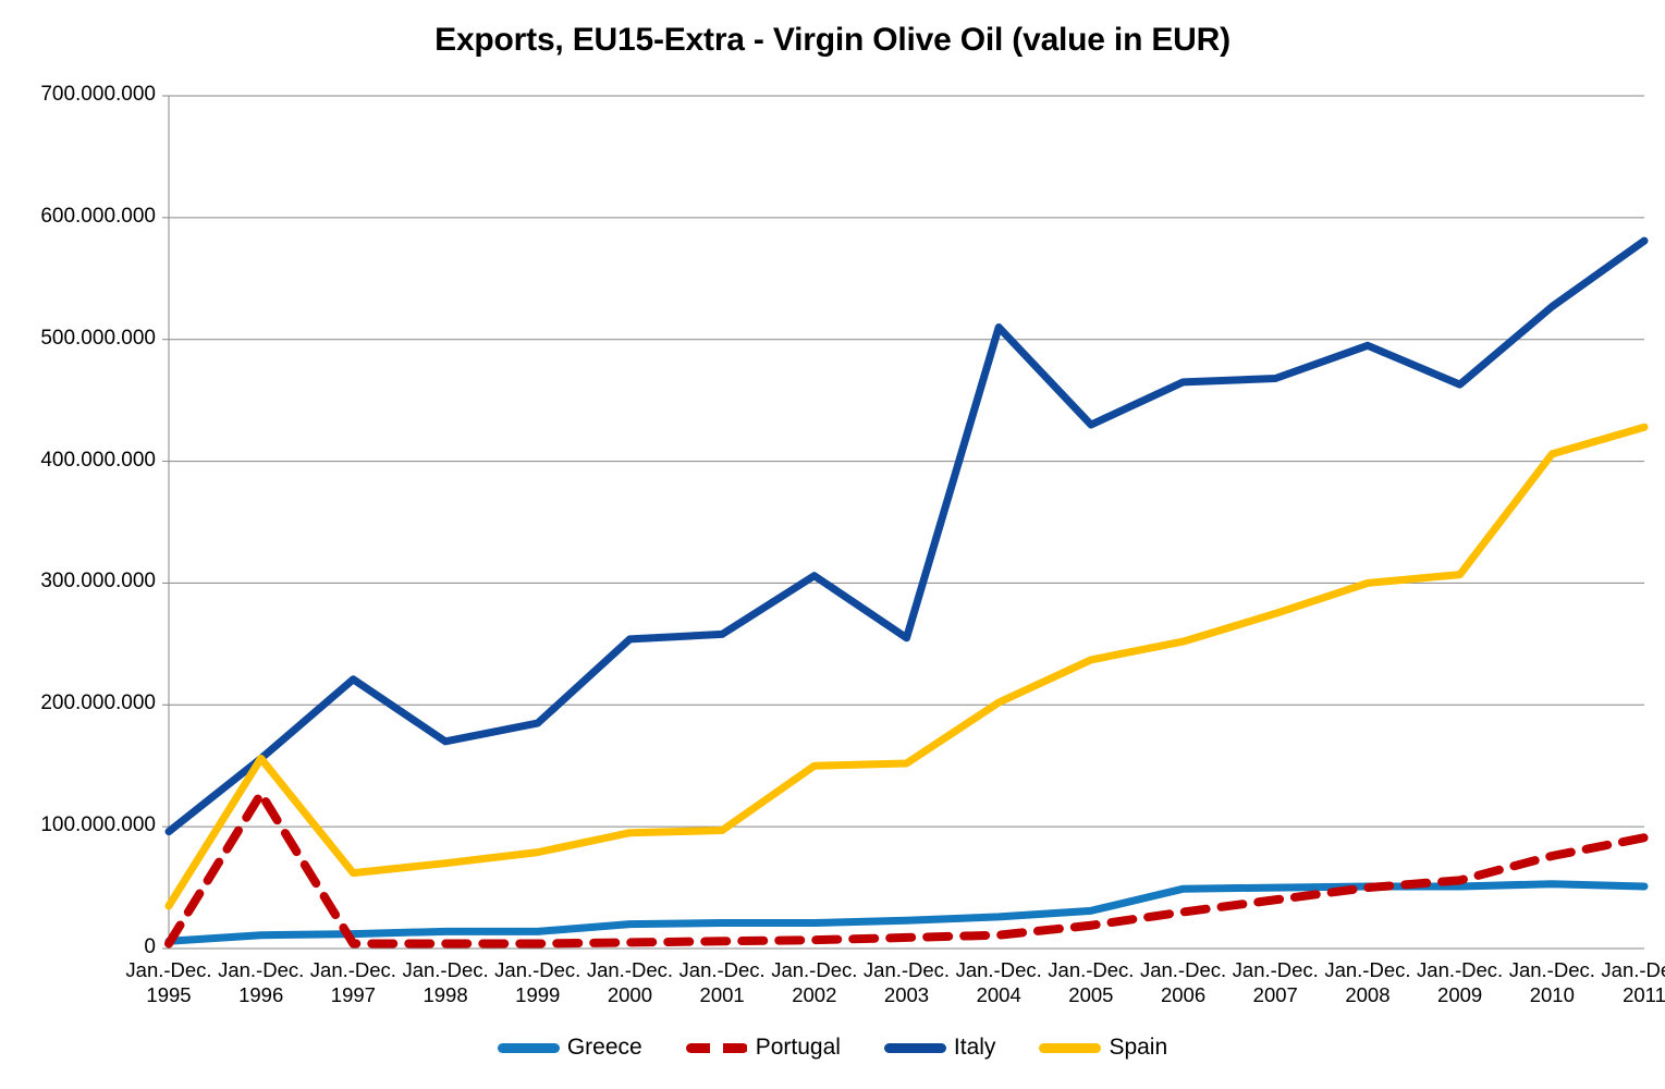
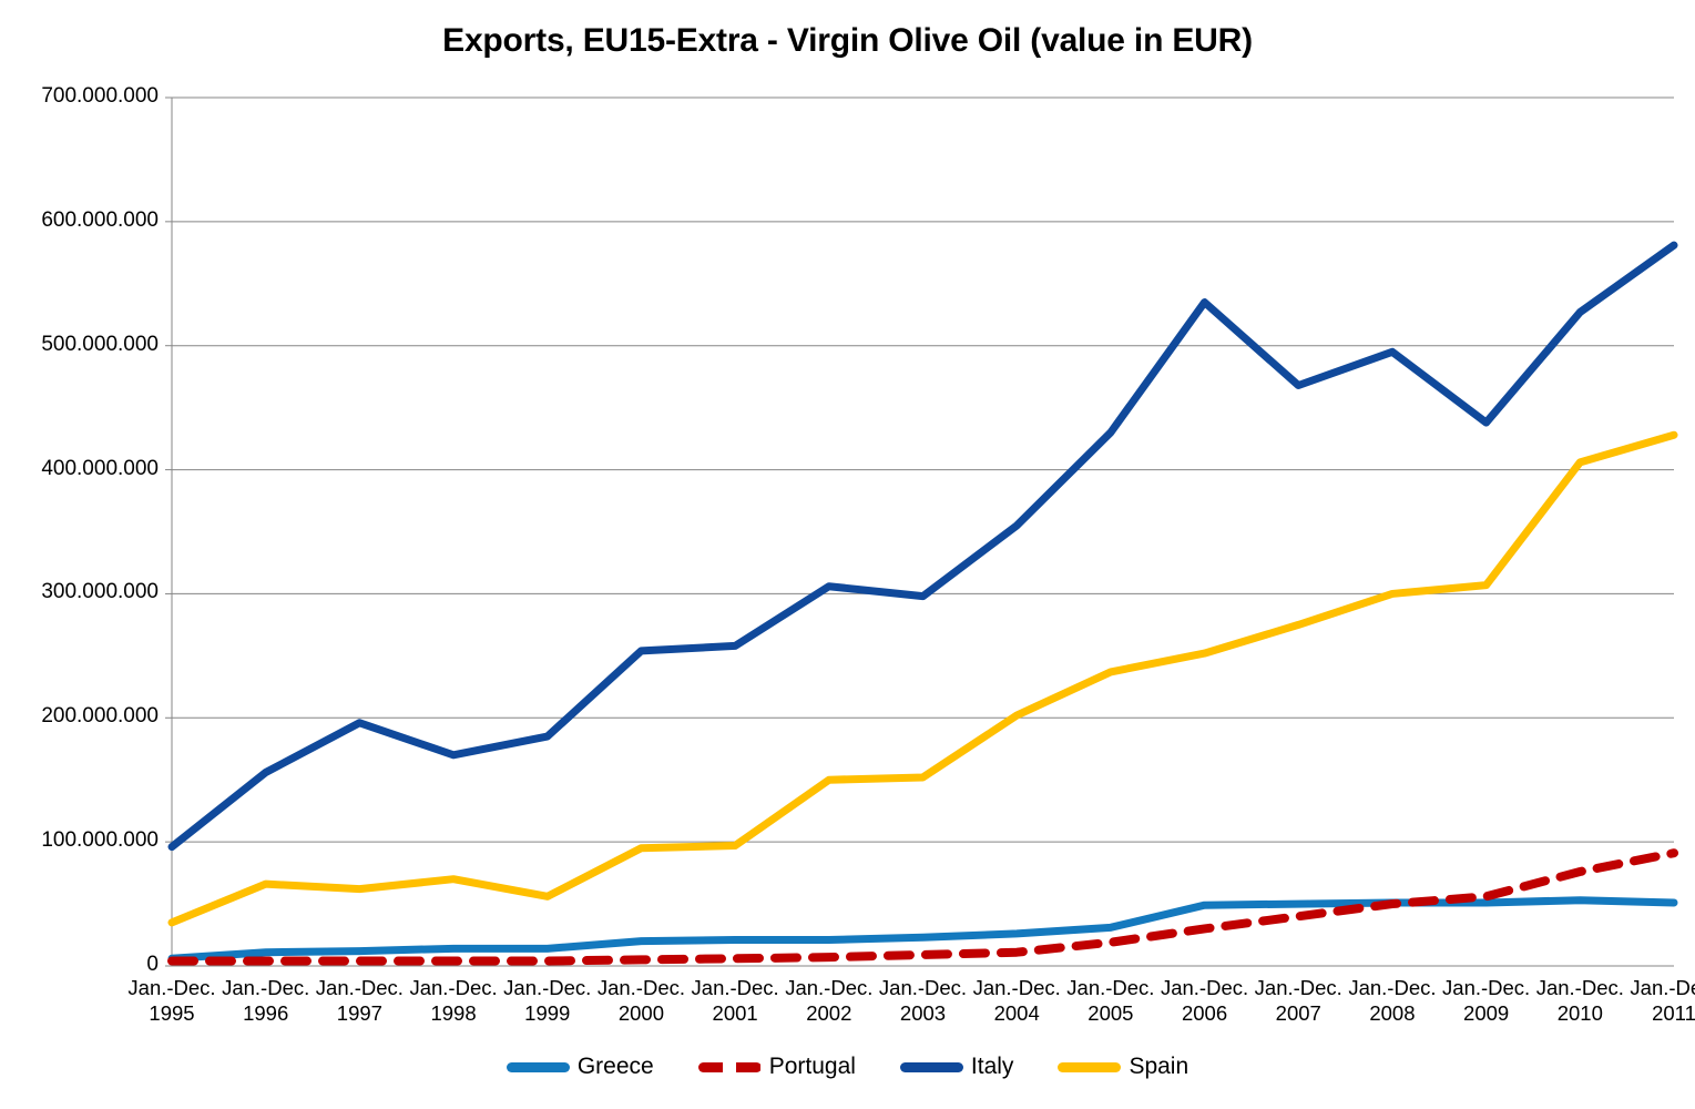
Portugal/1996: 127000000 -> 4000000
Spain/1996: 156000000 -> 66000000
Italy/1997: 221000000 -> 196000000
Spain/1999: 79000000 -> 56000000
Italy/2003: 255000000 -> 298000000
Italy/2004: 510000000 -> 355000000
Italy/2006: 465000000 -> 535000000
Italy/2009: 463000000 -> 438000000
